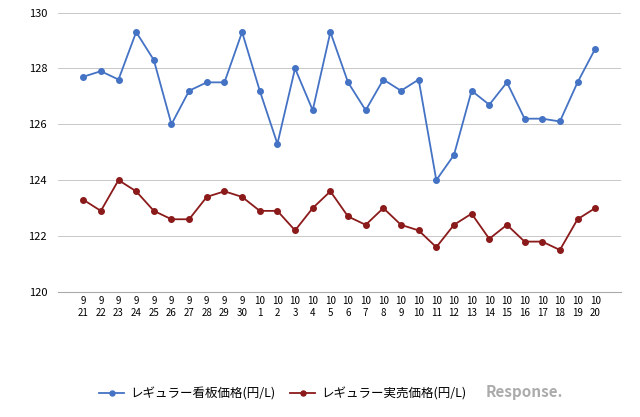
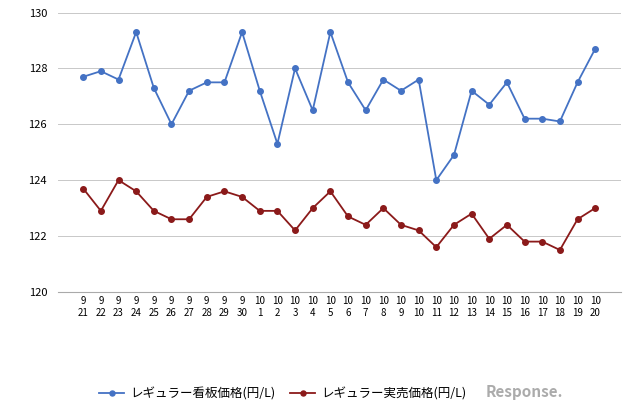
レギュラー実売価格(円/L)/9 21: 123.3 -> 123.7
レギュラー看板価格(円/L)/9 25: 128.3 -> 127.3
